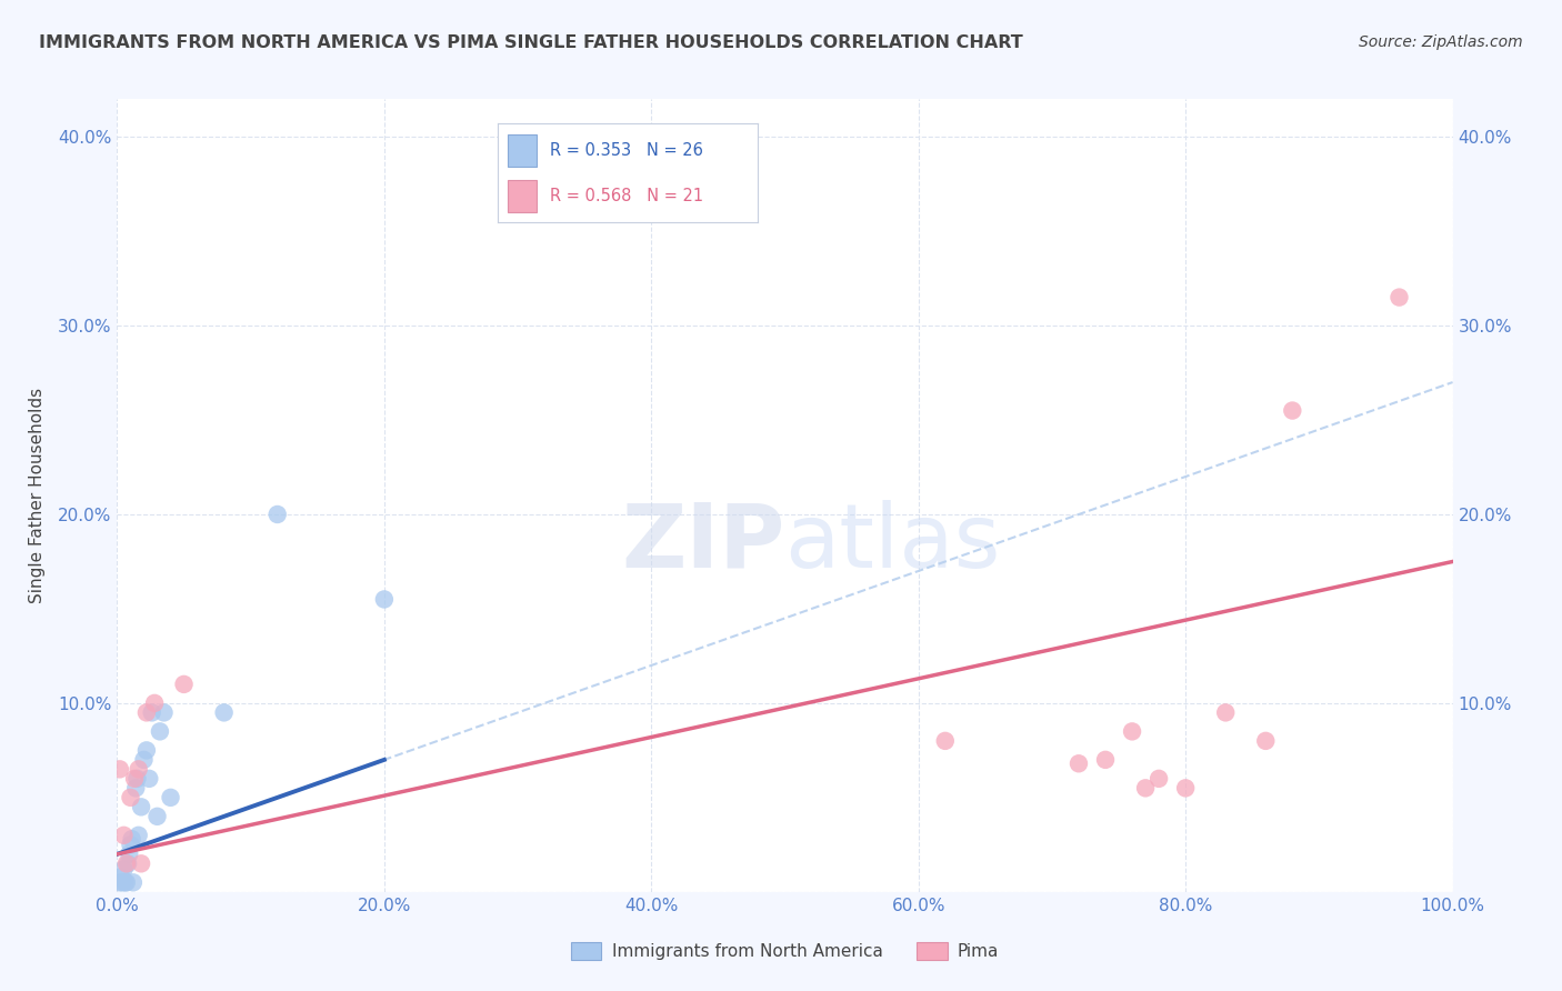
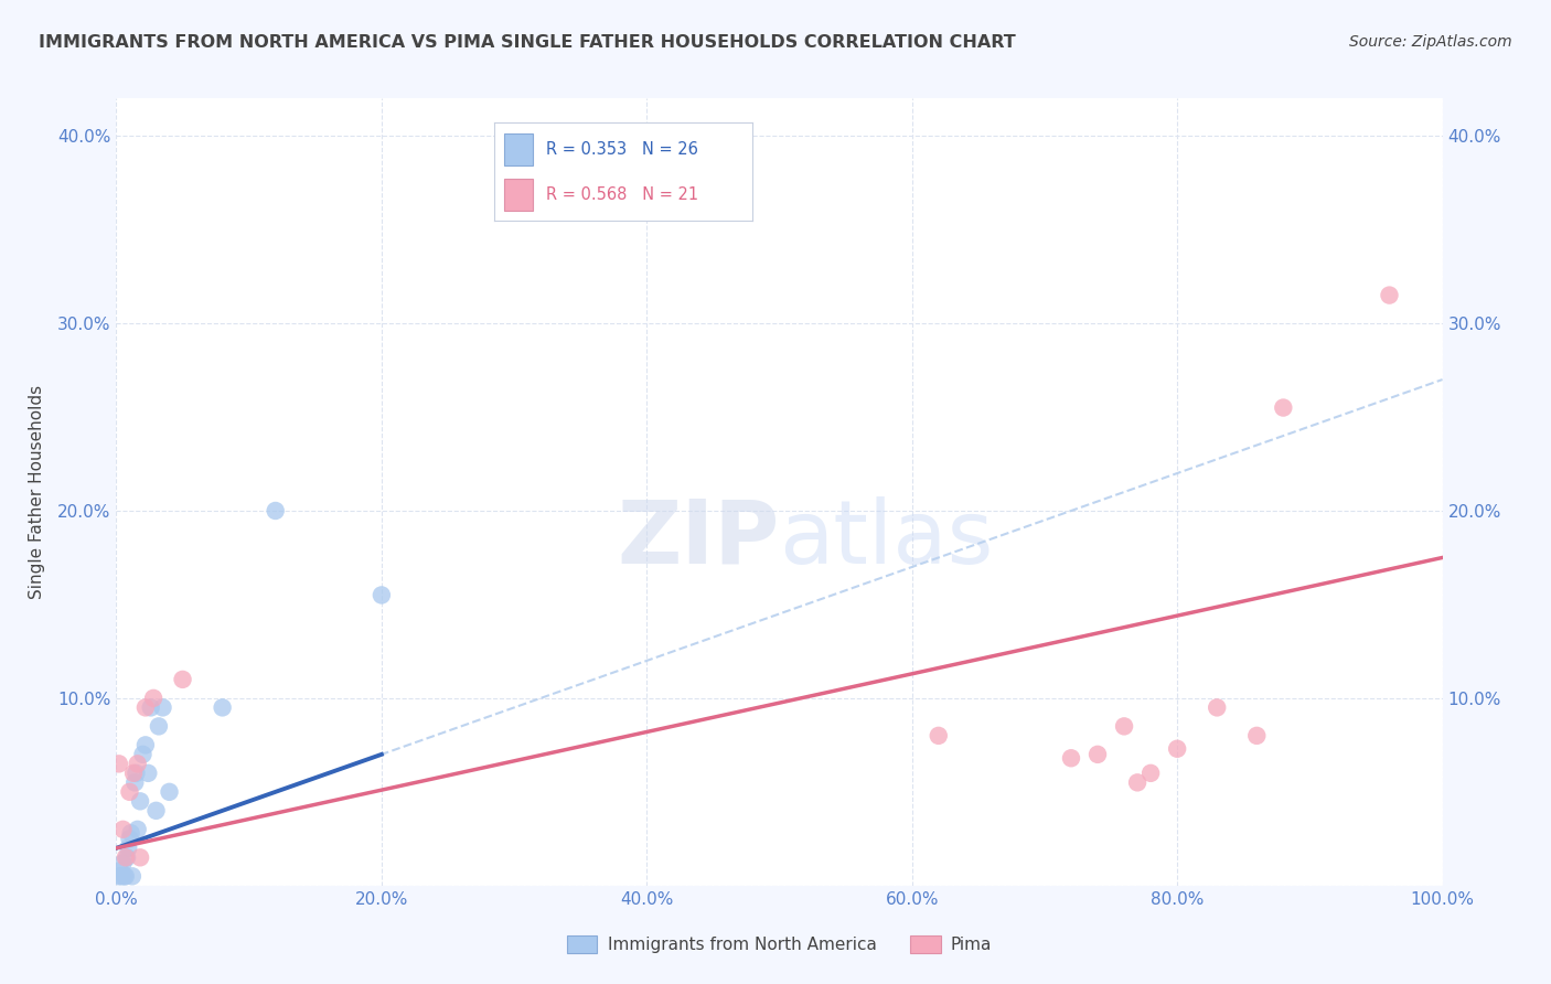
Pima/80.0%: 5.5% -> 7.3%
